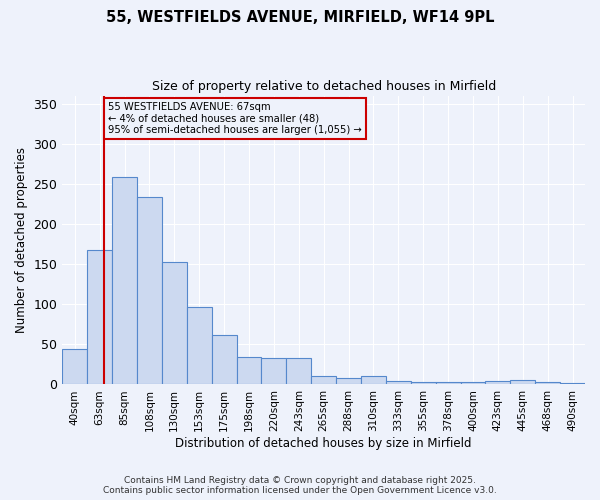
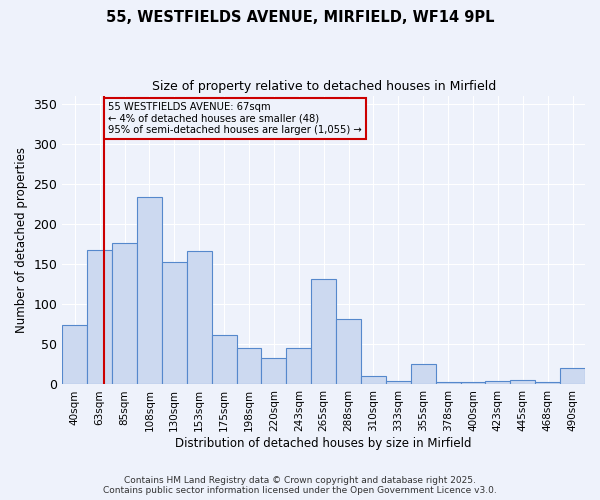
40sqm: 44 -> 74
85sqm: 258 -> 176
153sqm: 97 -> 166
198sqm: 34 -> 46
243sqm: 33 -> 46
265sqm: 10 -> 132
288sqm: 8 -> 82
355sqm: 3 -> 26
490sqm: 2 -> 20
